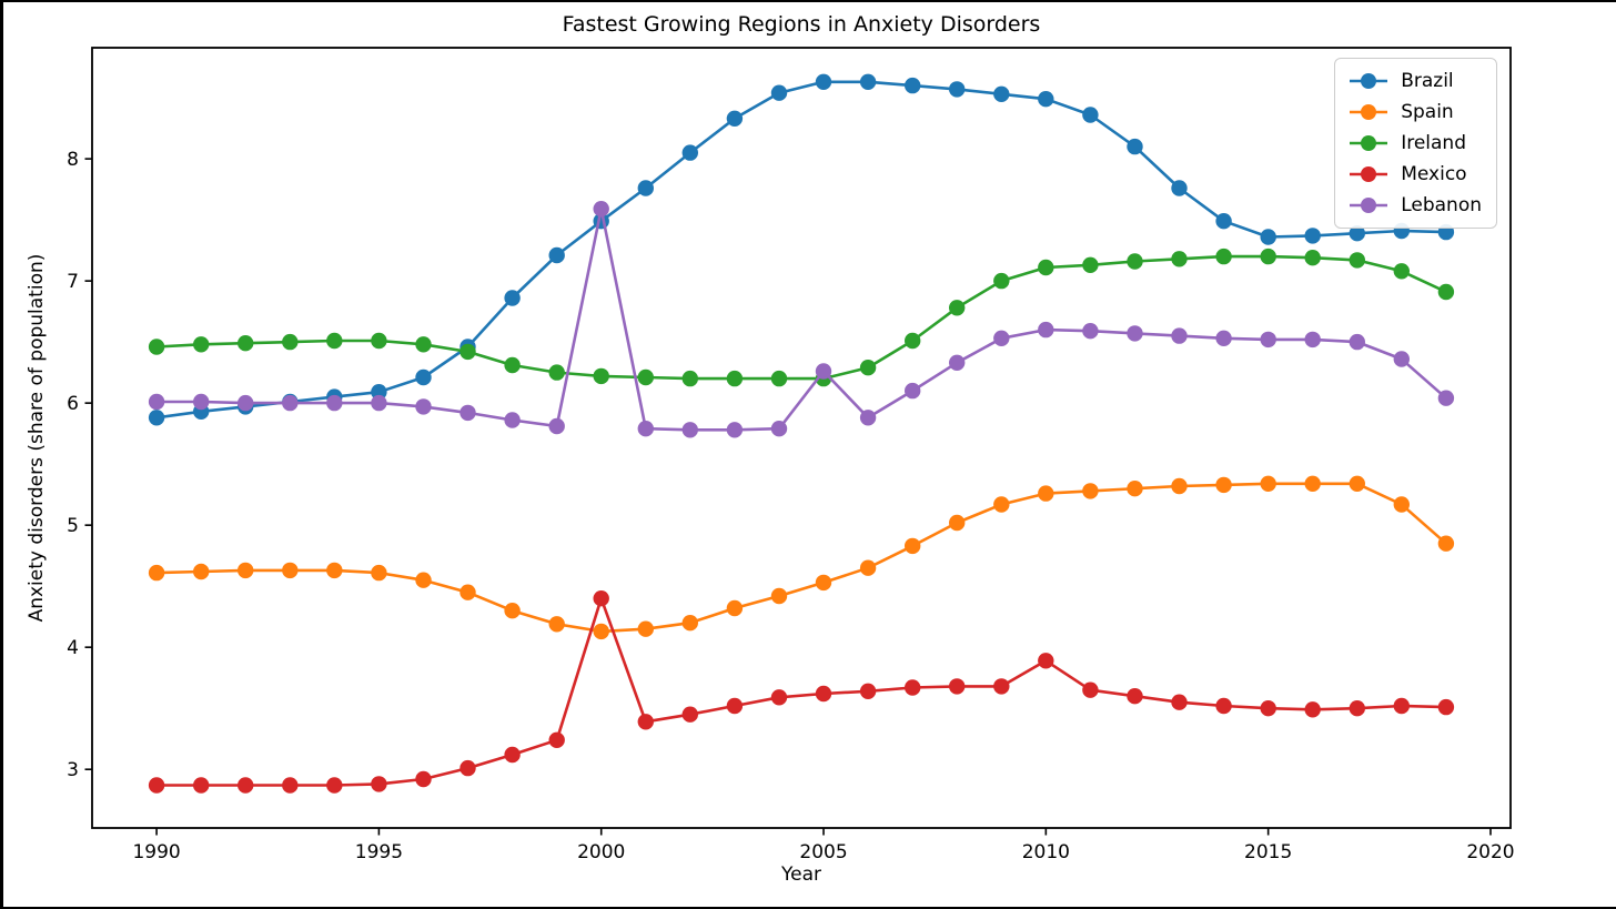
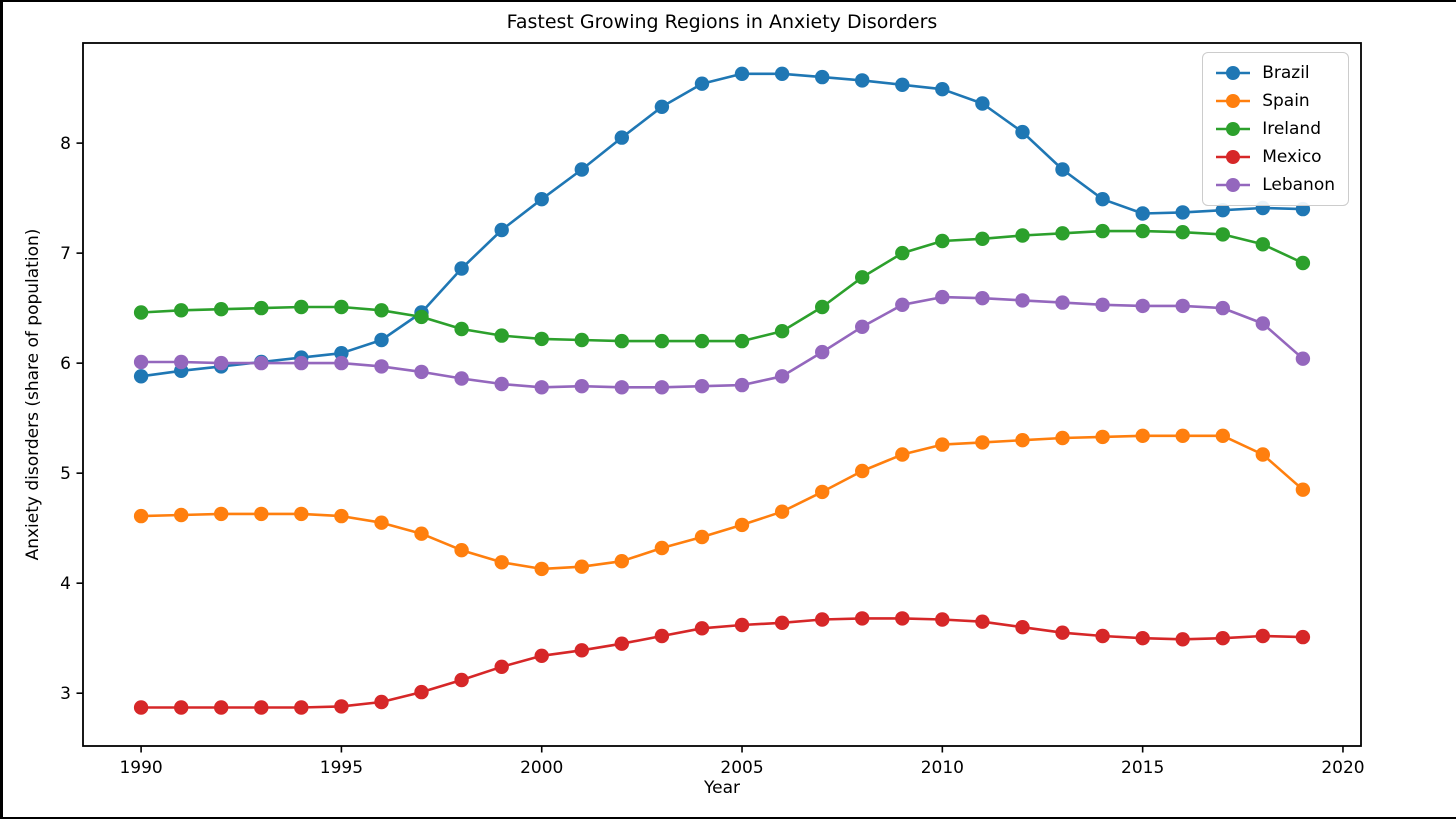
Mexico/2000: 4.40 -> 3.34
Lebanon/2000: 7.59 -> 5.78
Lebanon/2005: 6.26 -> 5.80
Mexico/2010: 3.89 -> 3.67
